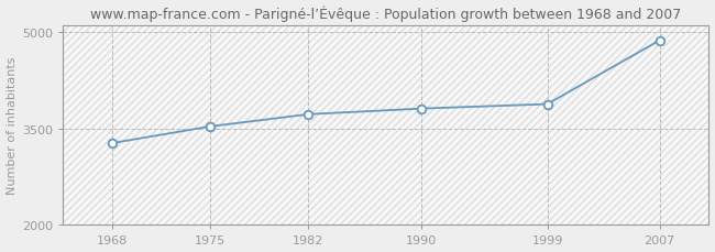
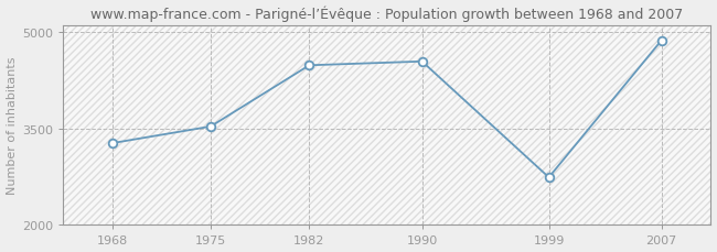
1982: 3720 -> 4480
1990: 3810 -> 4540
1999: 3880 -> 2740
